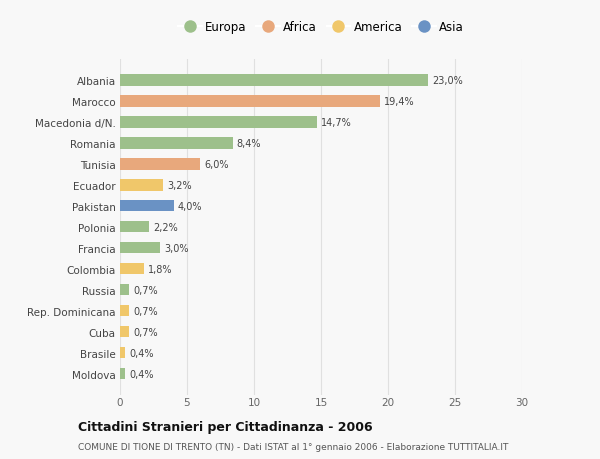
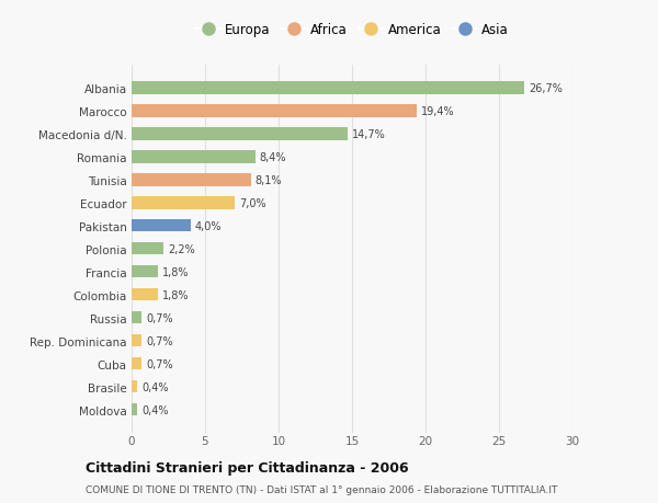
Albania: 23,0% -> 26,7%
Tunisia: 6,0% -> 8,1%
Ecuador: 3,2% -> 7,0%
Francia: 3,0% -> 1,8%
